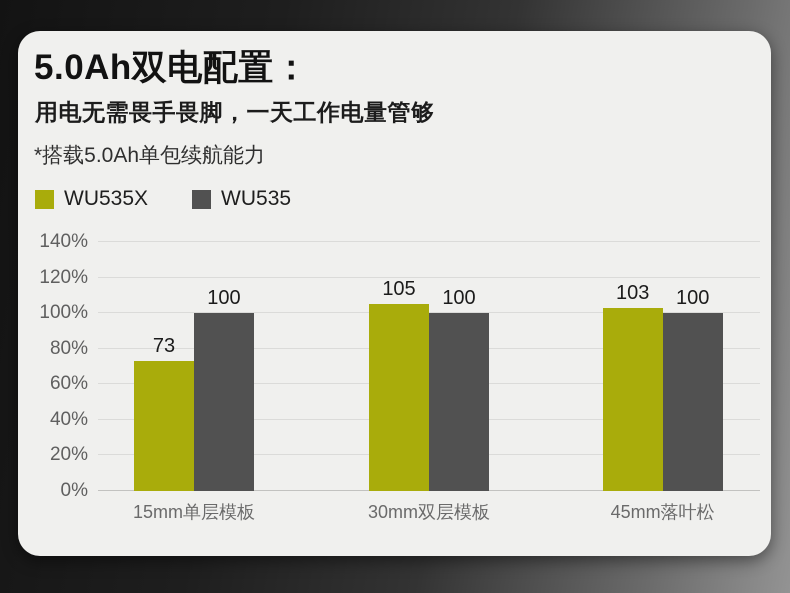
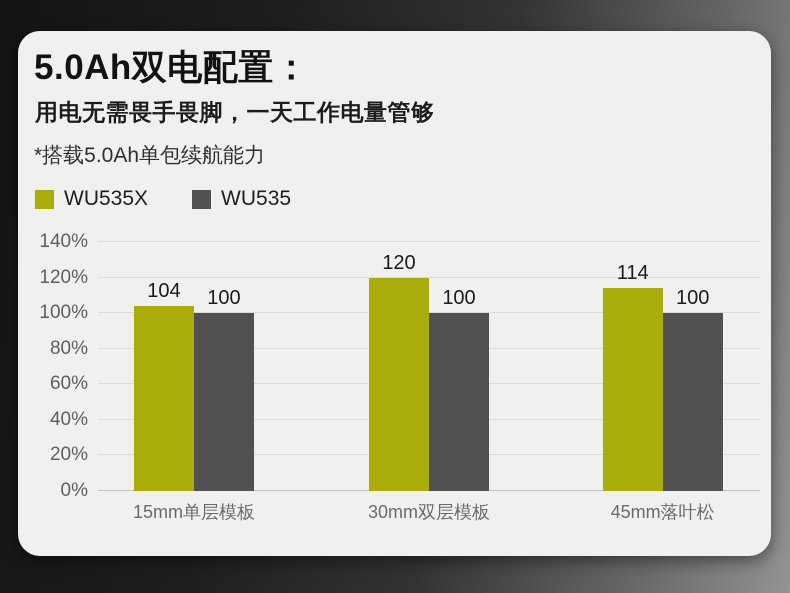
WU535X/15mm单层模板: 73 -> 104
WU535X/30mm双层模板: 105 -> 120
WU535X/45mm落叶松: 103 -> 114
